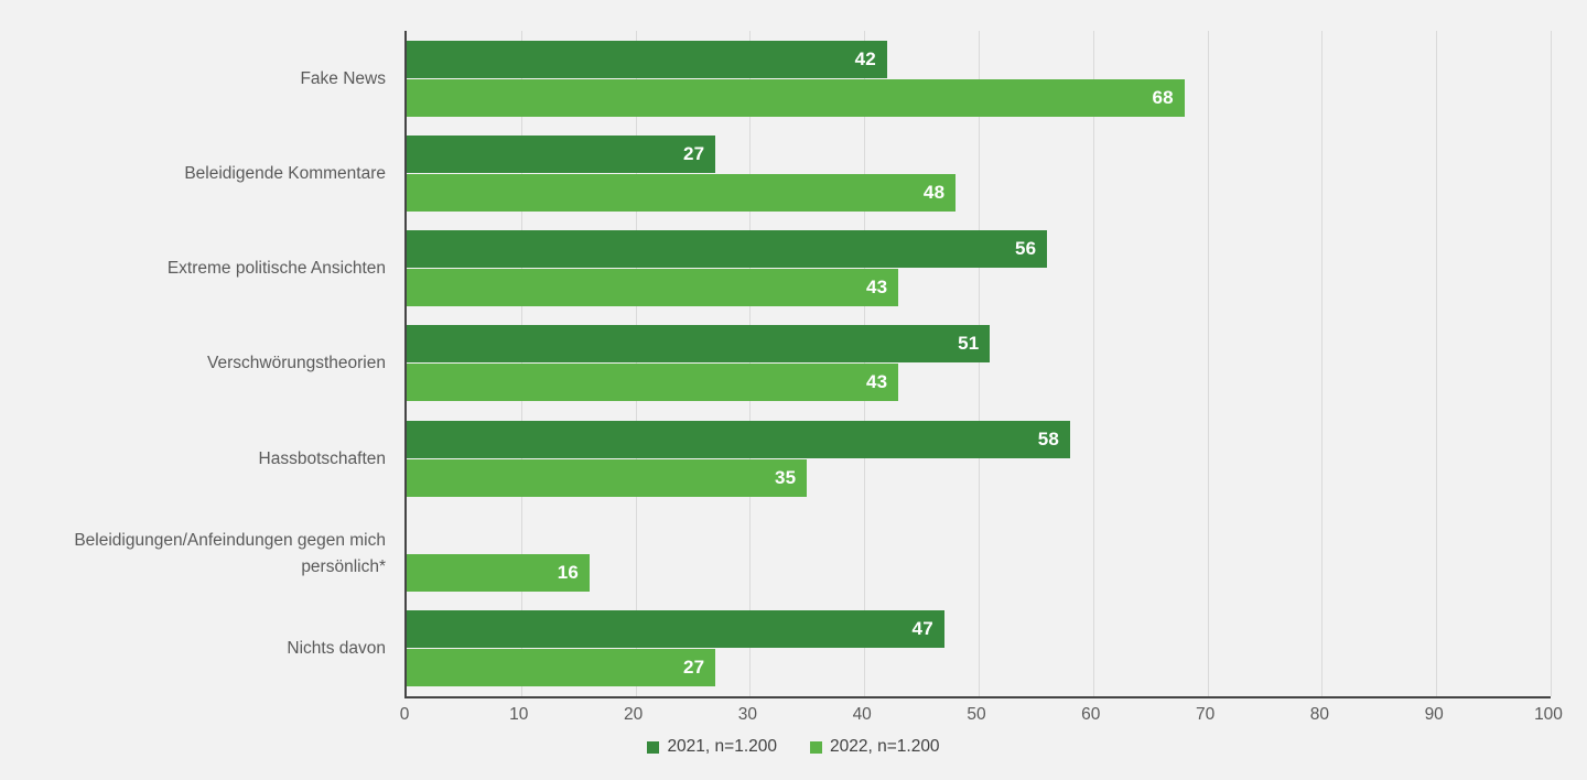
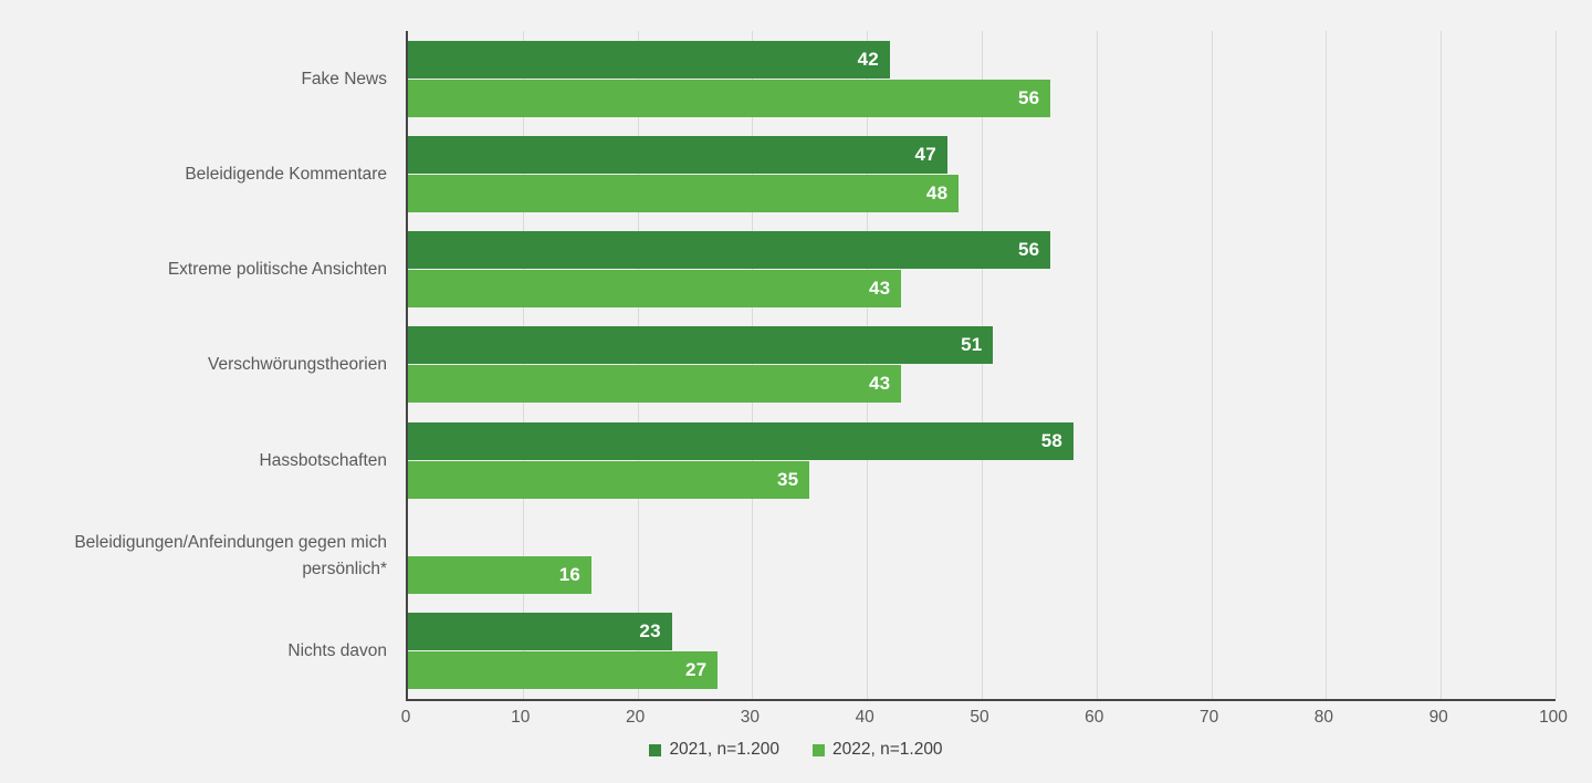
2022, n=1.200/Fake News: 68 -> 56
2021, n=1.200/Beleidigende Kommentare: 27 -> 47
2021, n=1.200/Nichts davon: 47 -> 23
